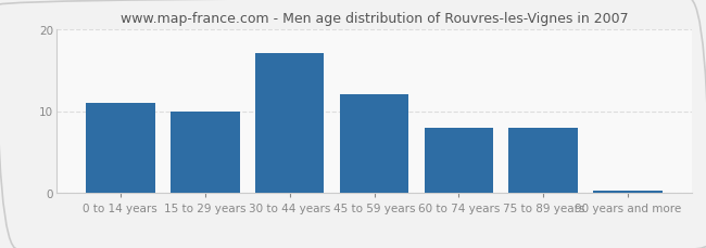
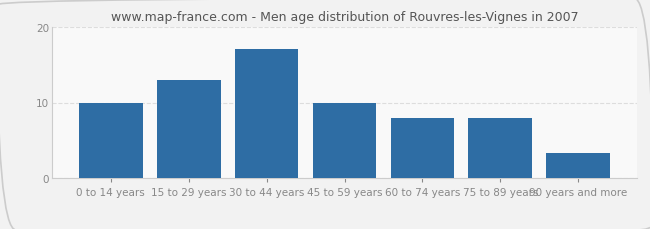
0 to 14 years: 11.0 -> 10.0
15 to 29 years: 10.0 -> 13.0
45 to 59 years: 12.0 -> 10.0
90 years and more: 0.3 -> 3.4
